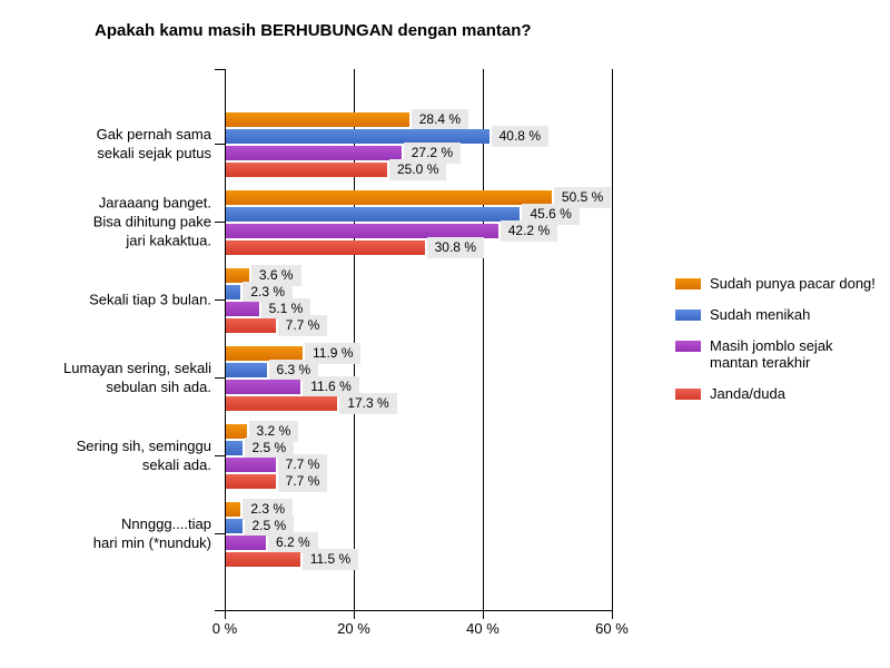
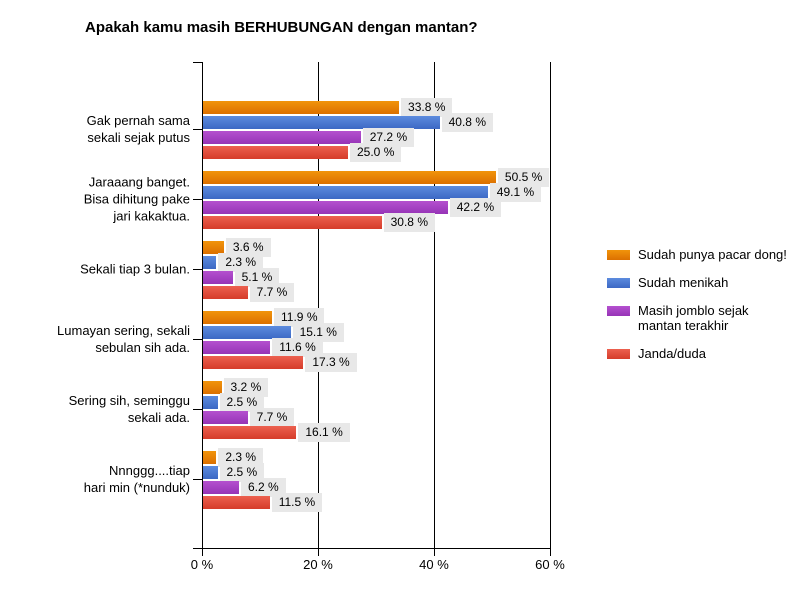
Sudah punya pacar dong!/Gak pernah sama sekali sejak putus: 28.4 -> 33.8
Sudah menikah/Jaraaang banget. Bisa dihitung pake jari kakaktua.: 45.6 -> 49.1
Sudah menikah/Lumayan sering, sekali sebulan sih ada.: 6.3 -> 15.1
Janda/duda/Sering sih, seminggu sekali ada.: 7.7 -> 16.1
